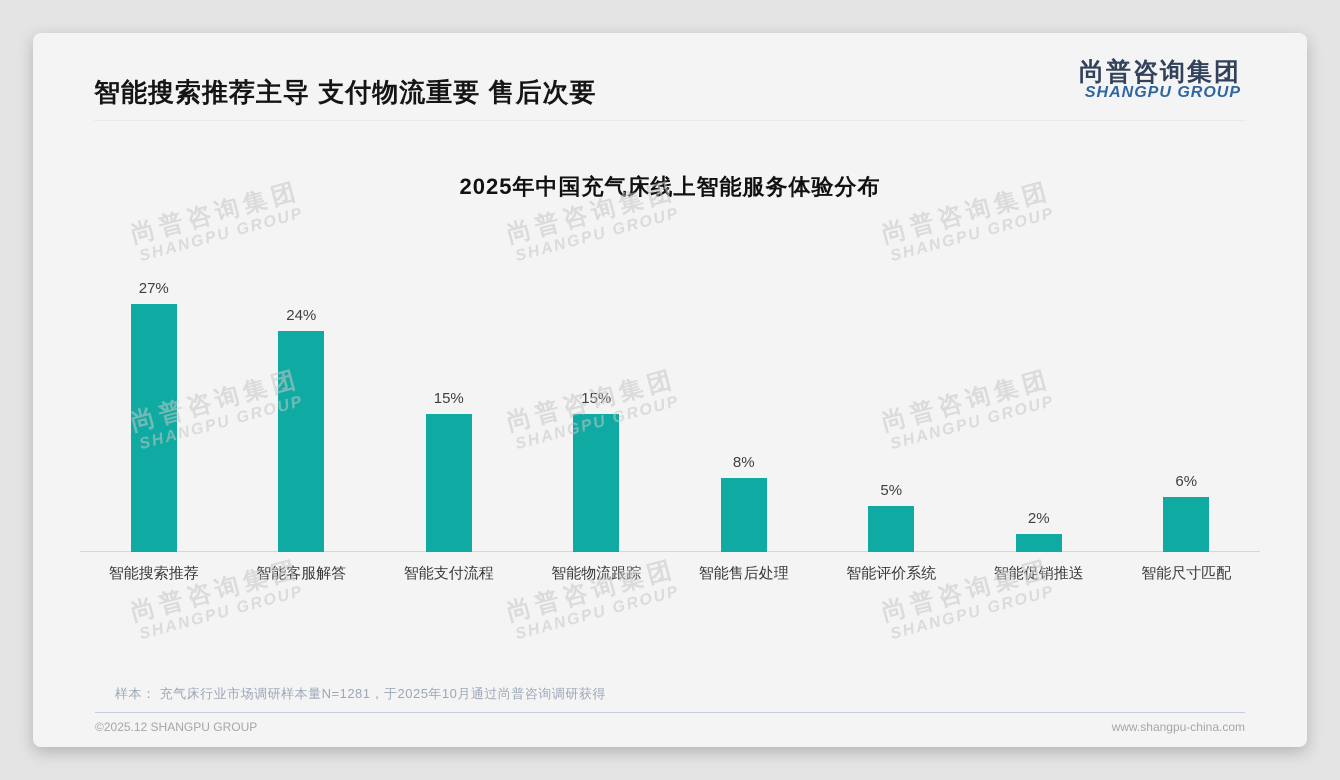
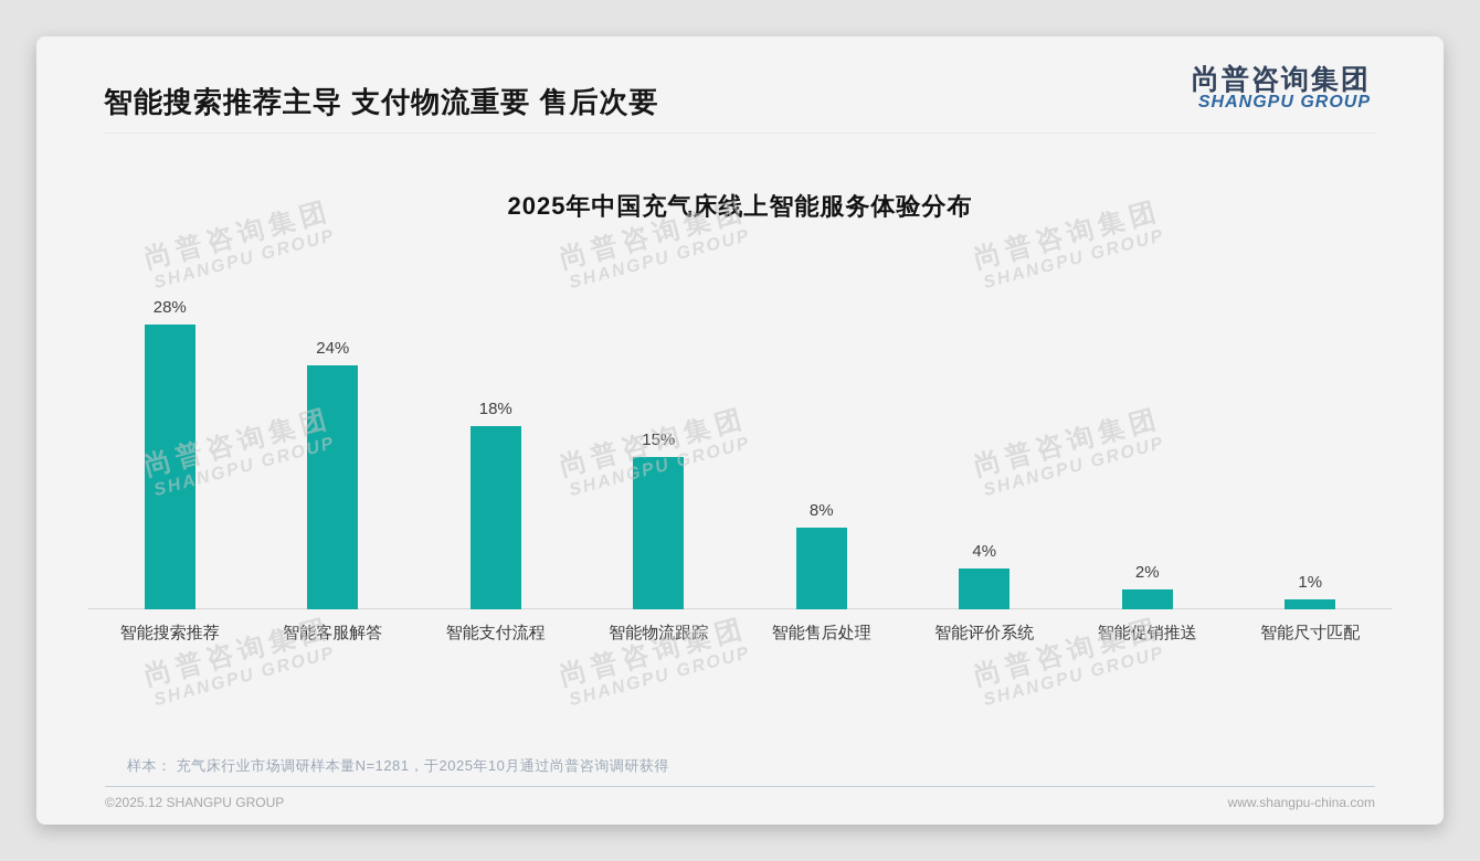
智能搜索推荐: 27% -> 28%
智能支付流程: 15% -> 18%
智能评价系统: 5% -> 4%
智能尺寸匹配: 6% -> 1%
